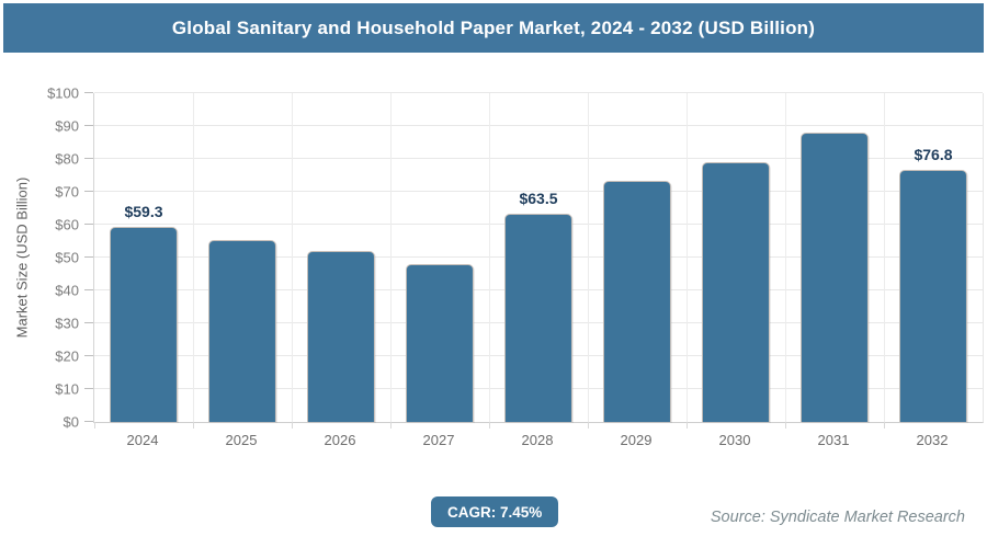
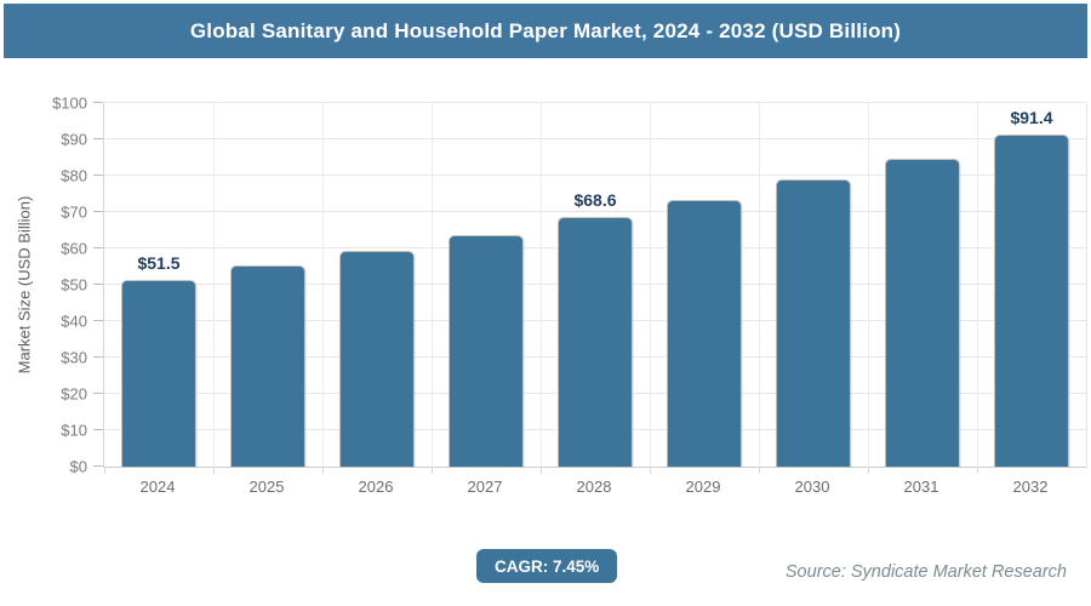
2024: $59.3 -> $51.5
2026: $52 -> $59
2027: $48 -> $64
2028: $63.5 -> $68.6
2031: $88 -> $85
2032: $76.8 -> $91.4
